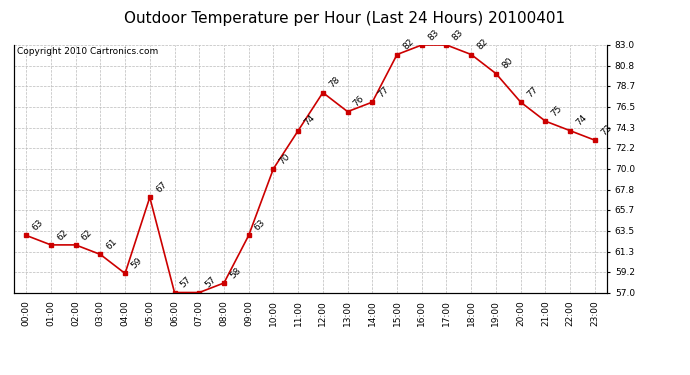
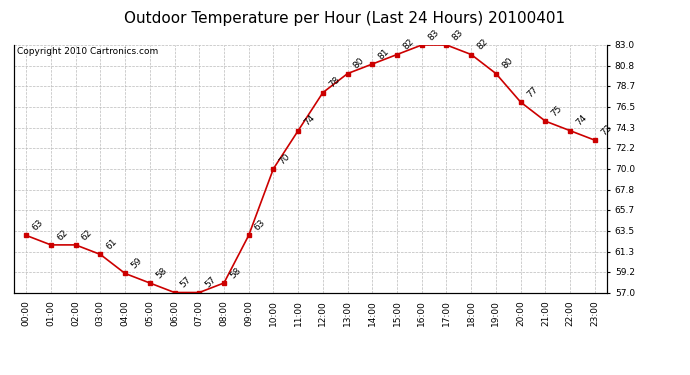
05:00: 67 -> 58
13:00: 76 -> 80
14:00: 77 -> 81
